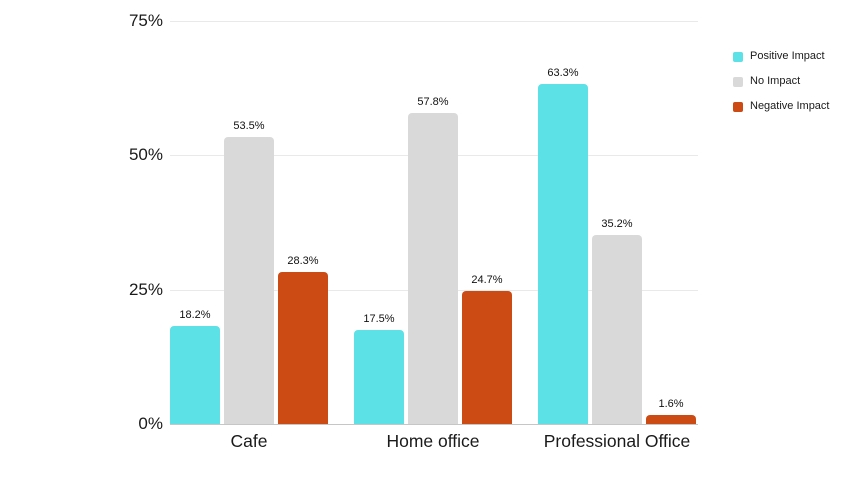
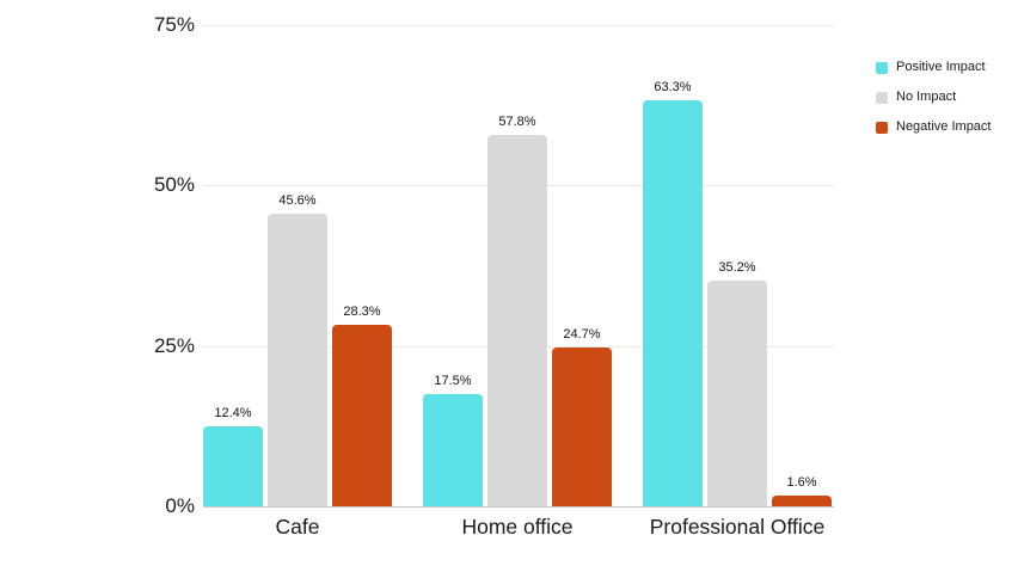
Positive Impact/Cafe: 18.2% -> 12.4%
No Impact/Cafe: 53.5% -> 45.6%
